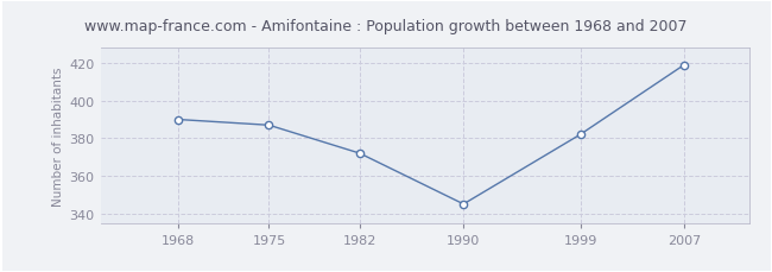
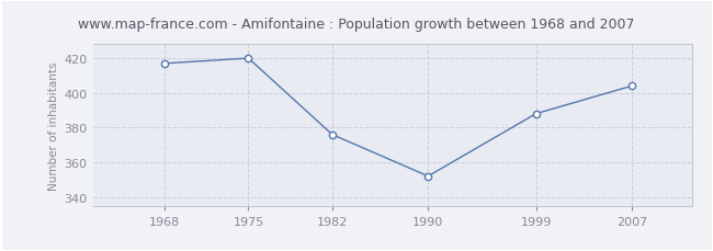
1968: 390 -> 417
1975: 387 -> 420
1982: 372 -> 376
1990: 345 -> 352
1999: 382 -> 388
2007: 419 -> 404
